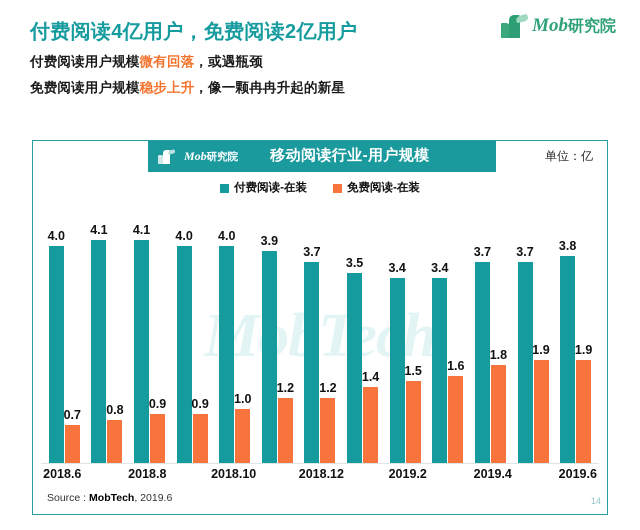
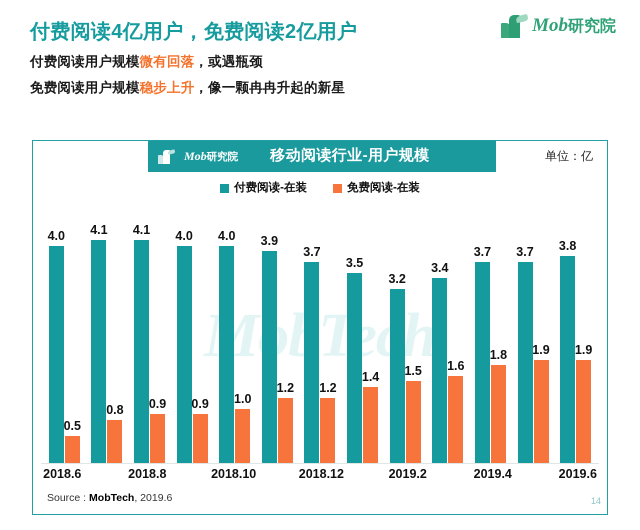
免费阅读-在装/2018.6: 0.7 -> 0.5
付费阅读-在装/2019.2: 3.4 -> 3.2
